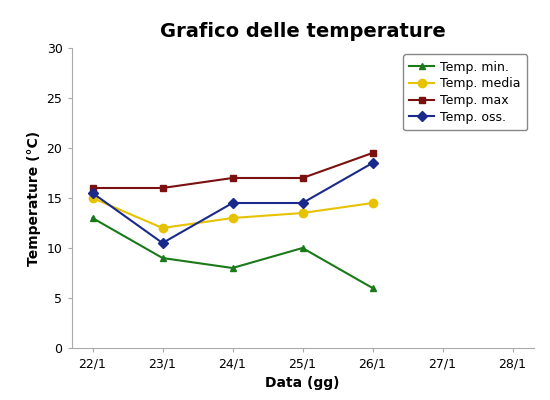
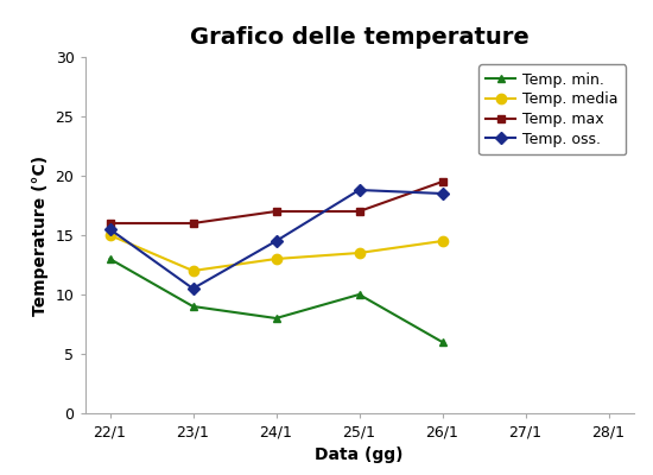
Temp. oss./25/1: 14.5 -> 18.8
